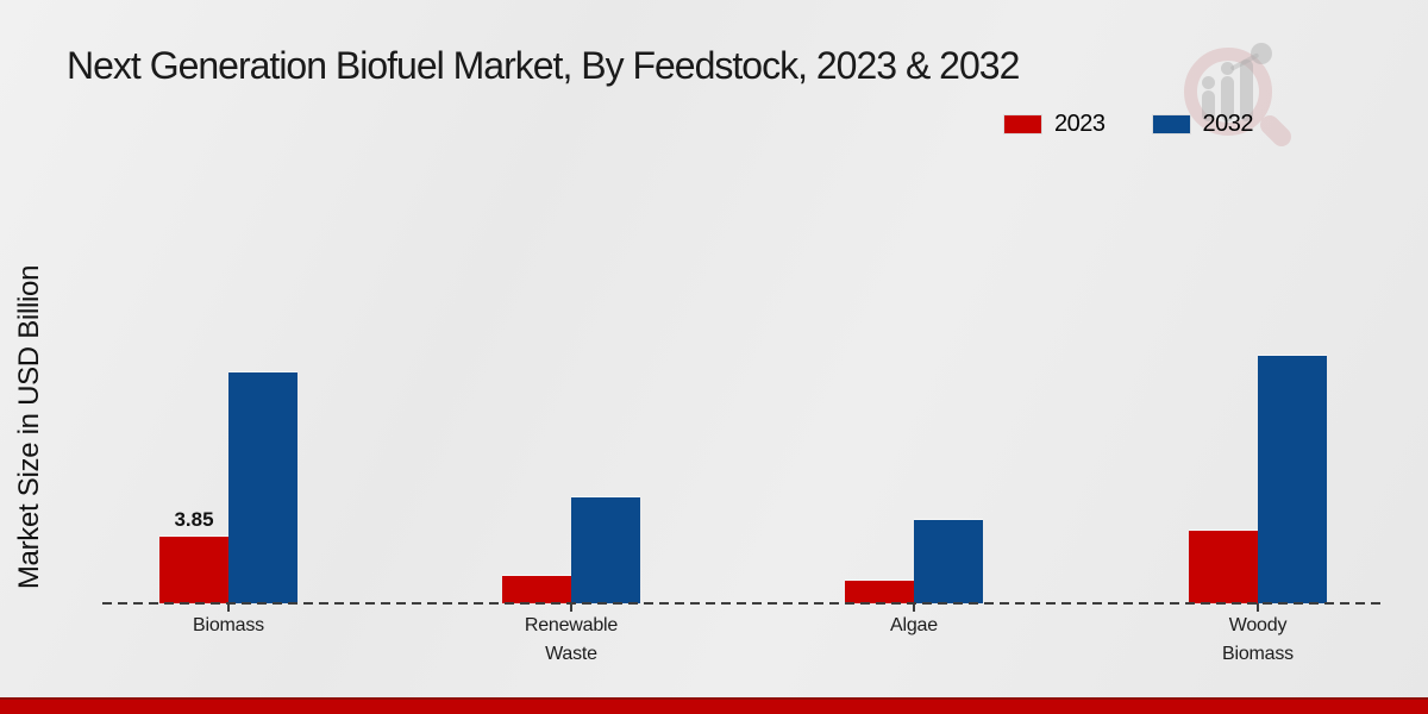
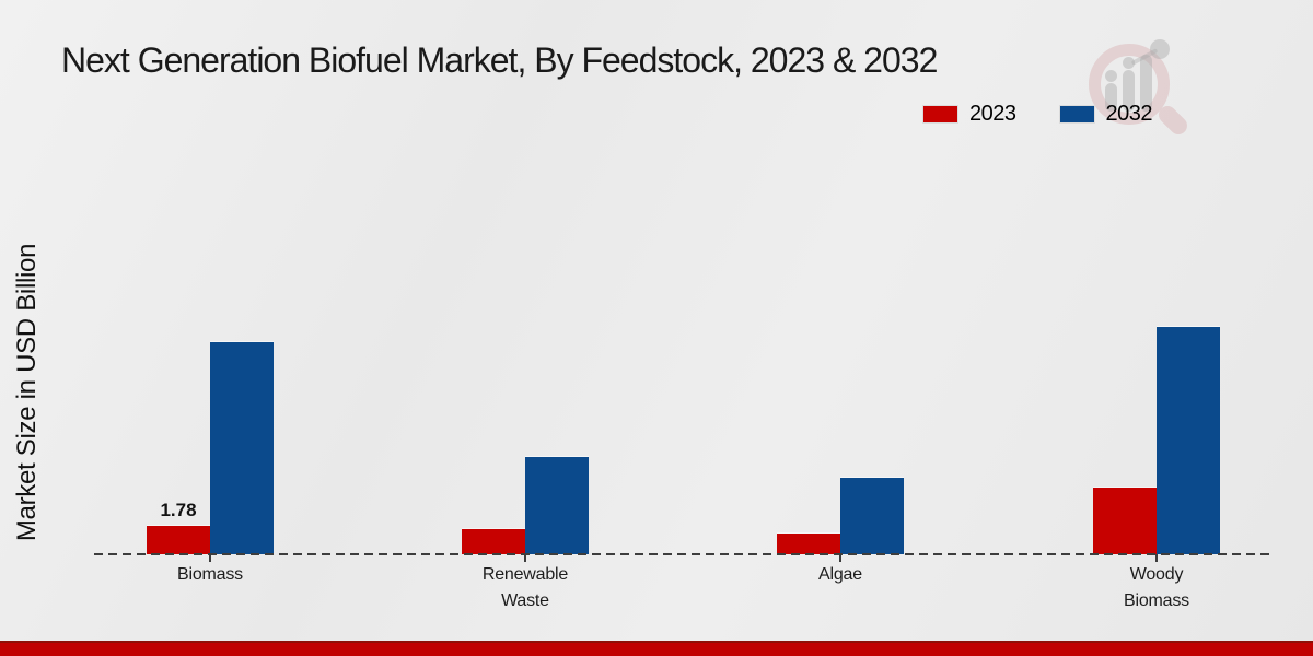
2023/Biomass: 3.85 -> 1.78
